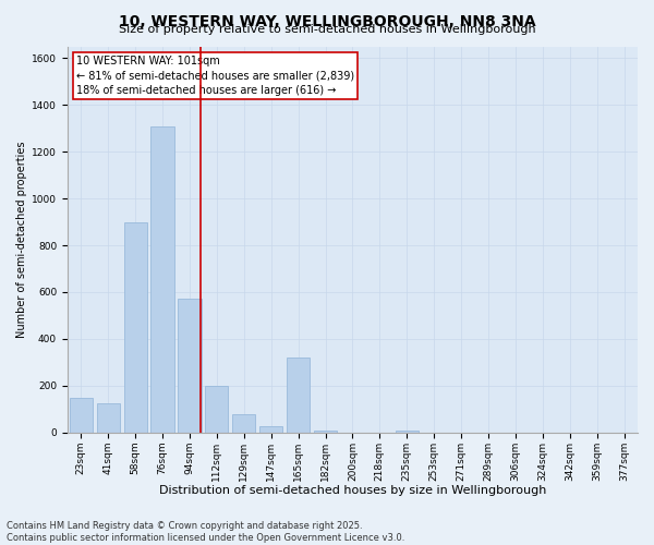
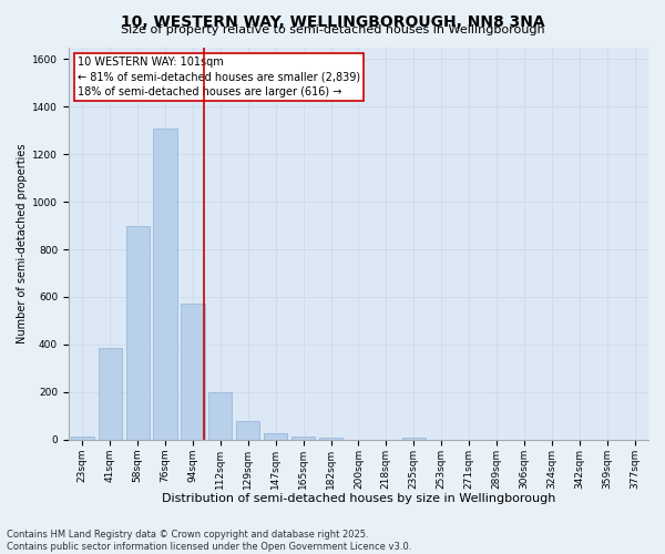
23sqm: 150 -> 15
41sqm: 125 -> 385
165sqm: 320 -> 15
